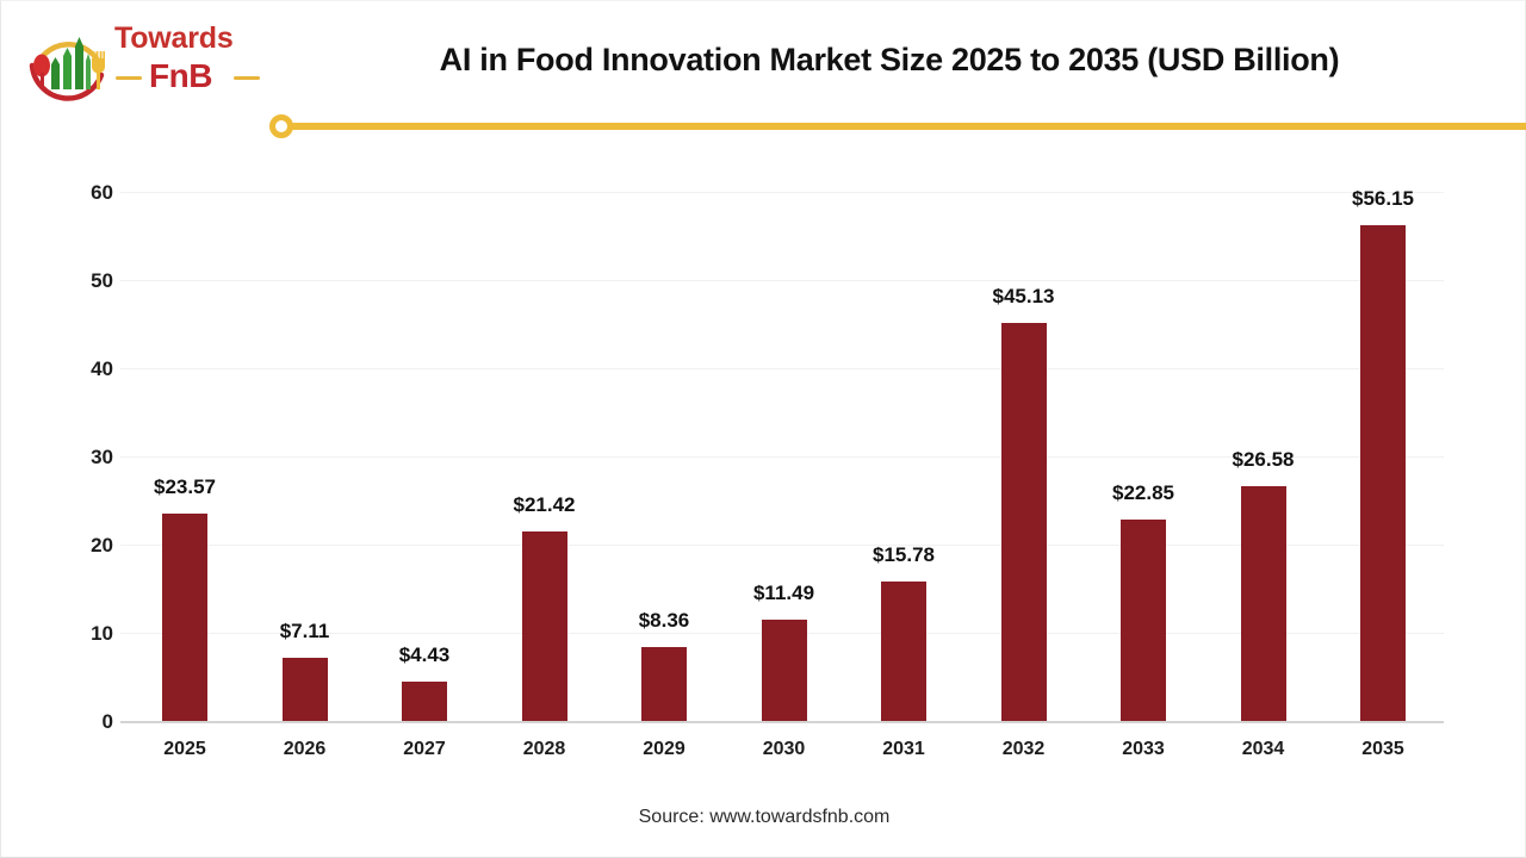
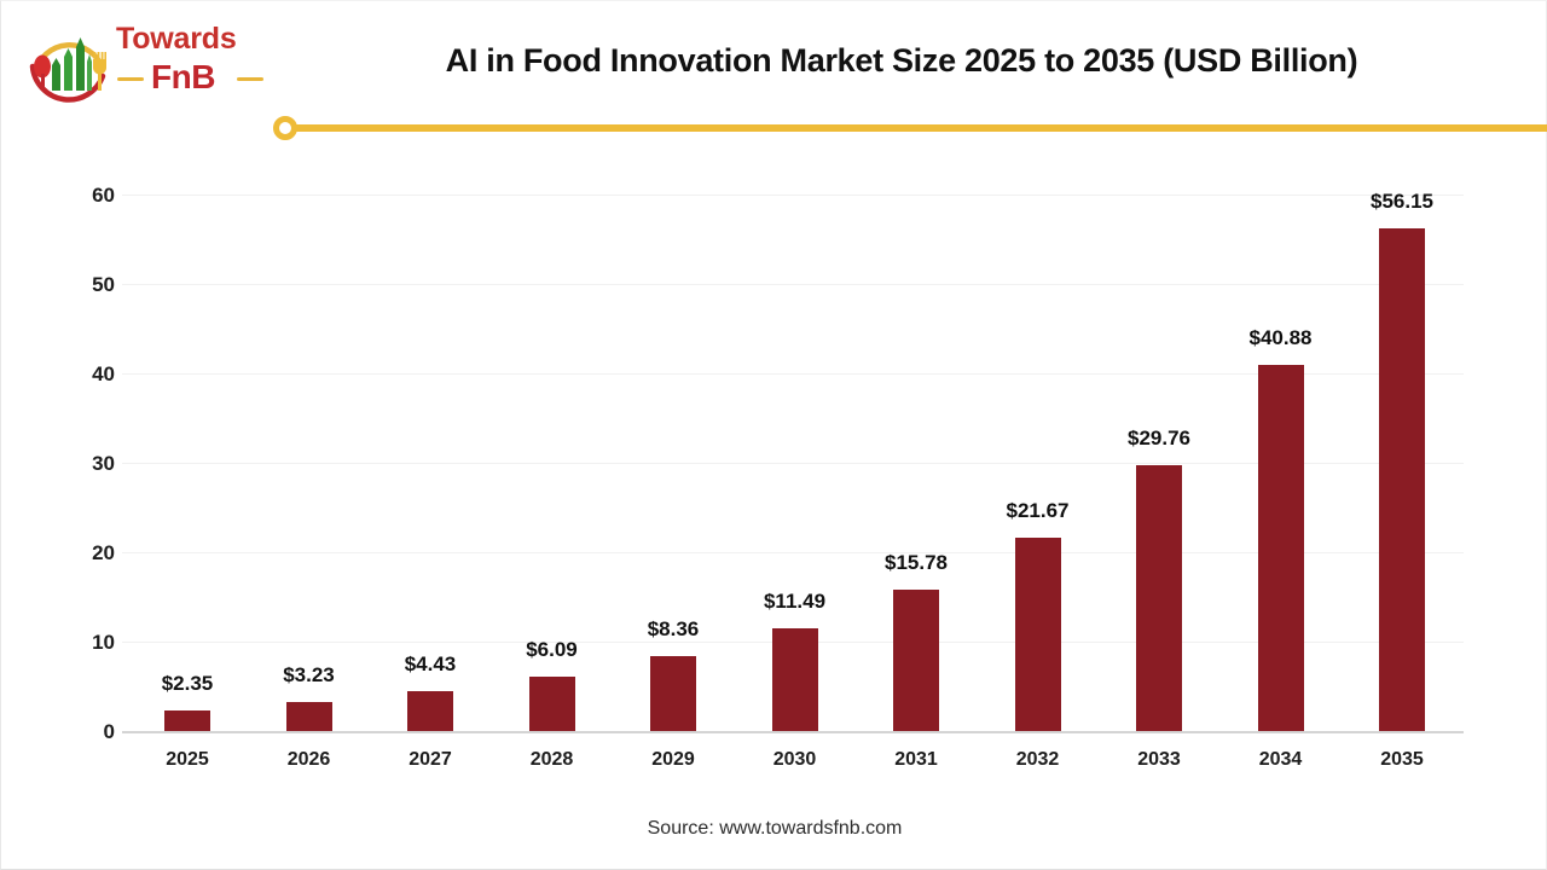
2025: $23.57 -> $2.35
2026: $7.11 -> $3.23
2028: $21.42 -> $6.09
2032: $45.13 -> $21.67
2033: $22.85 -> $29.76
2034: $26.58 -> $40.88
